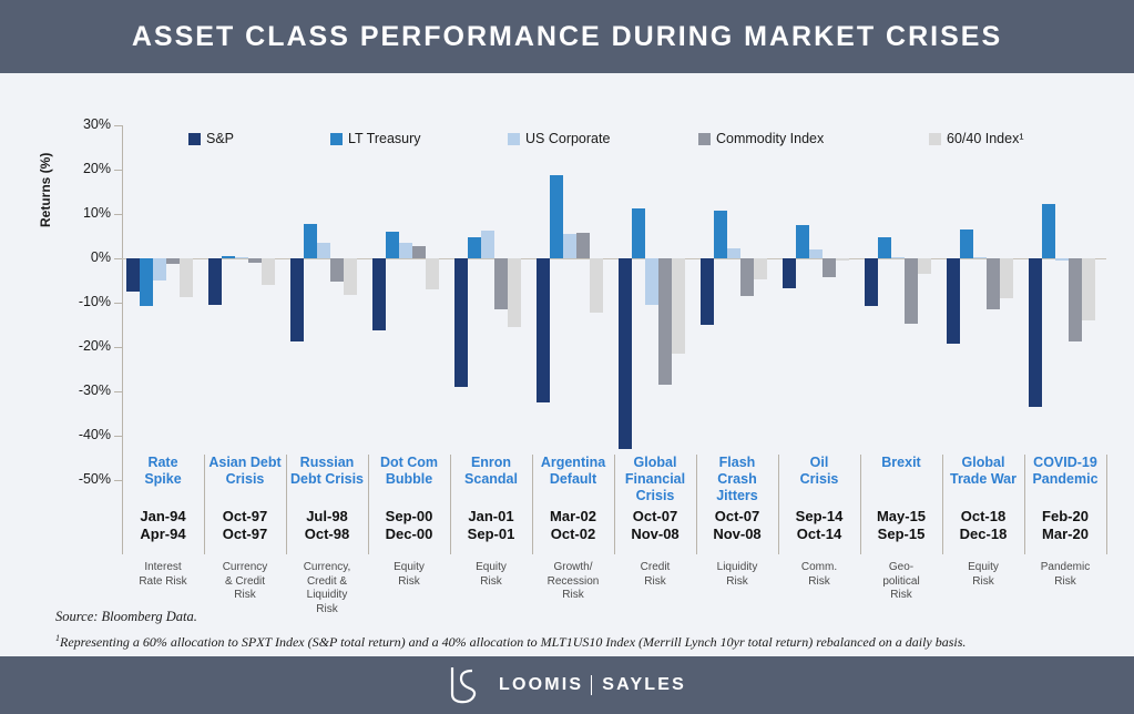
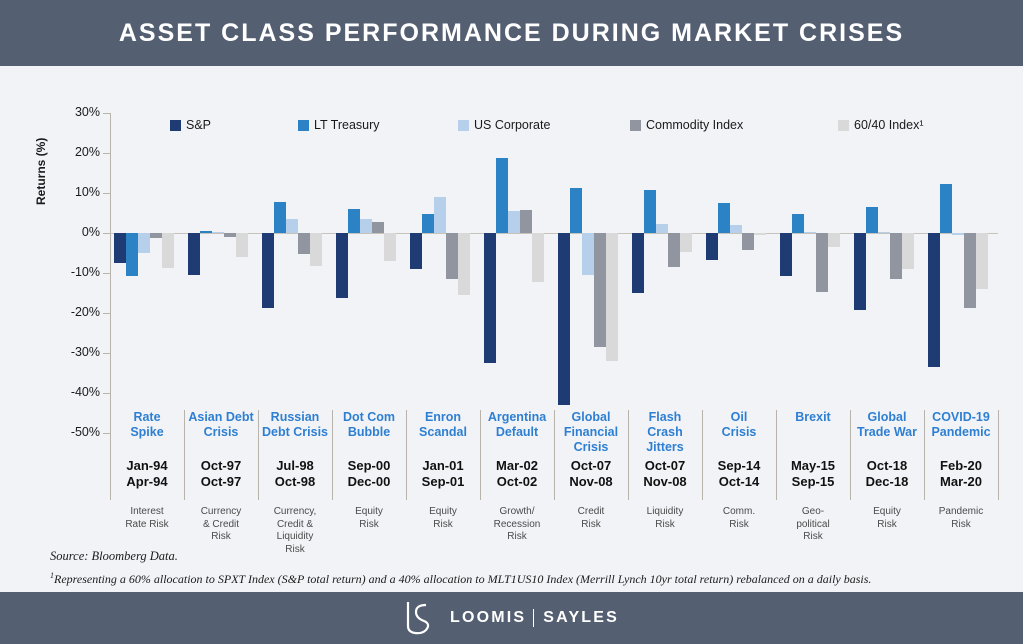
S&P/Enron Scandal: -29% -> -9%
US Corporate/Enron Scandal: 6% -> 9%
60/40 Index¹/Global Financial Crisis: -22% -> -32%
